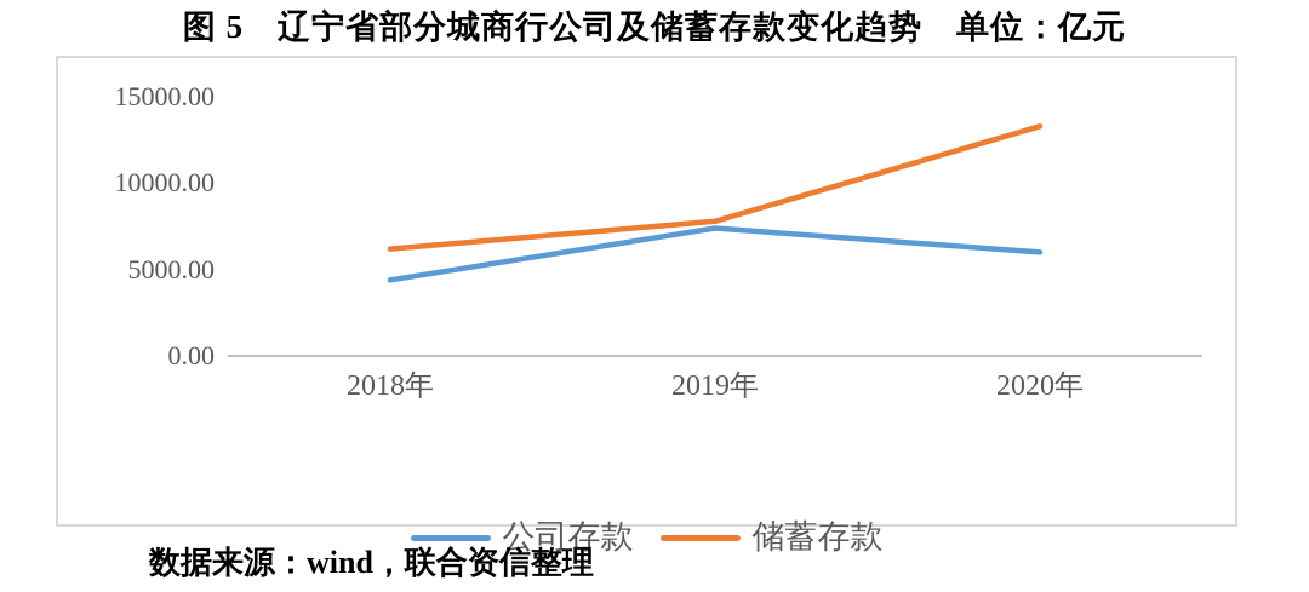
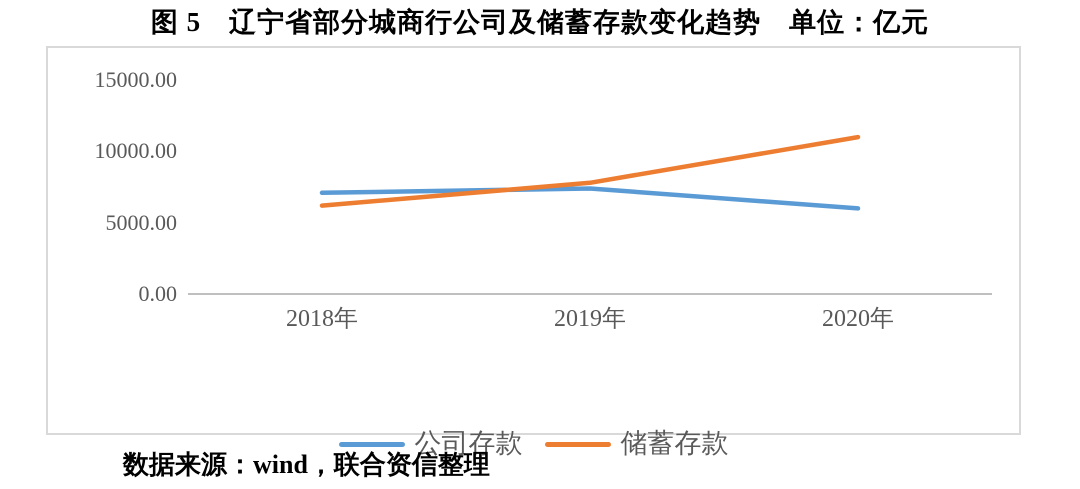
公司存款/2018年: 4400 -> 7100
储蓄存款/2020年: 13300 -> 11000
